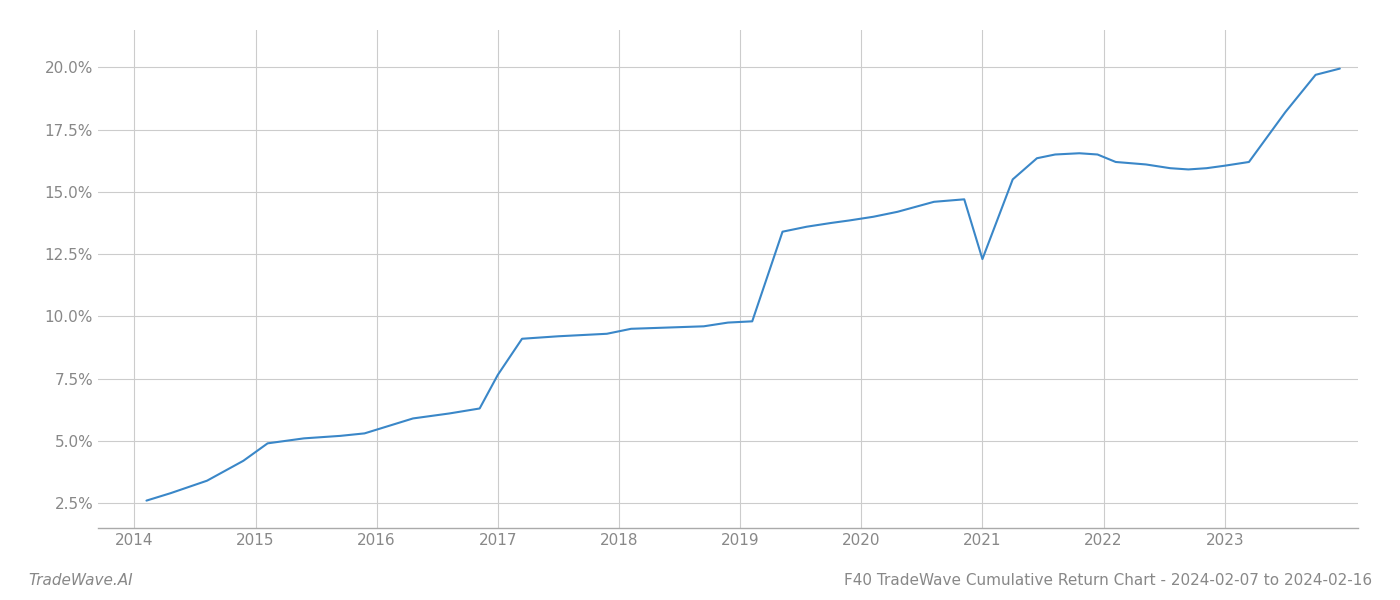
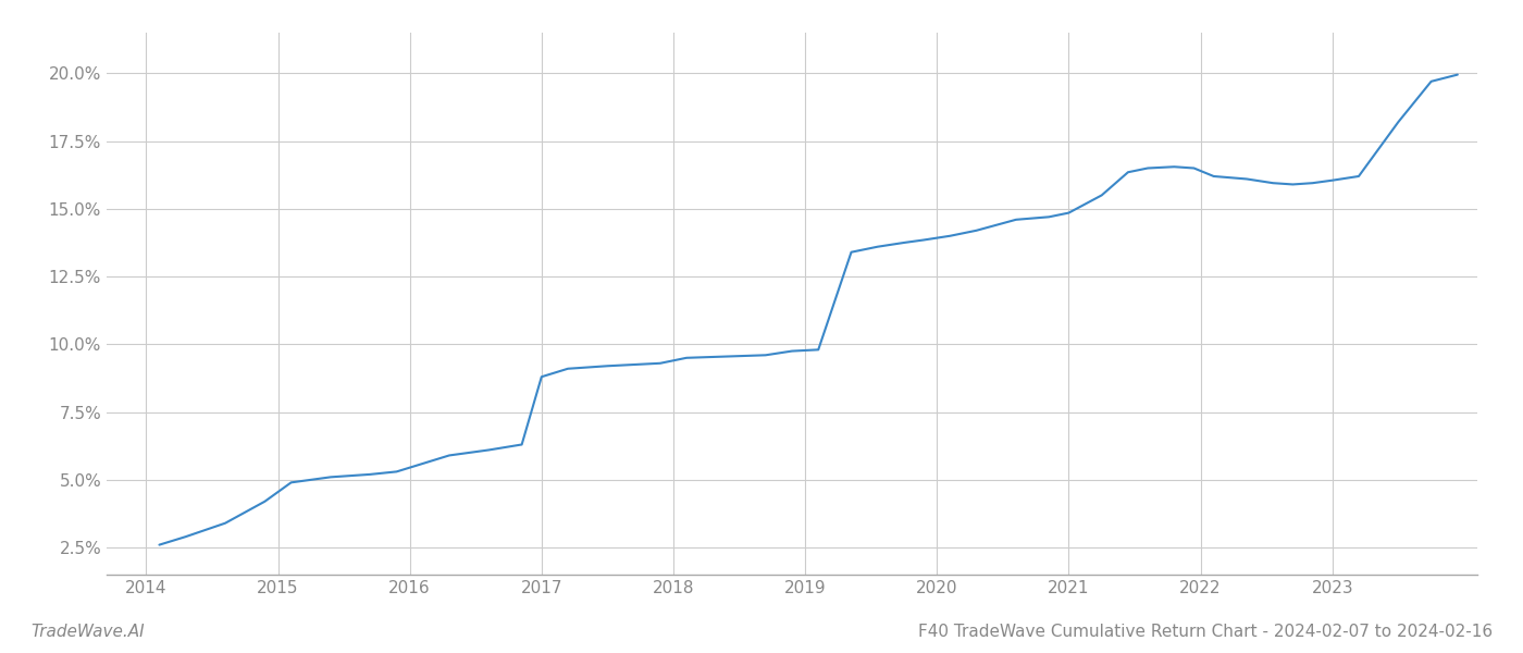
2017: 7.65% -> 8.80%
2021: 12.30% -> 14.85%
